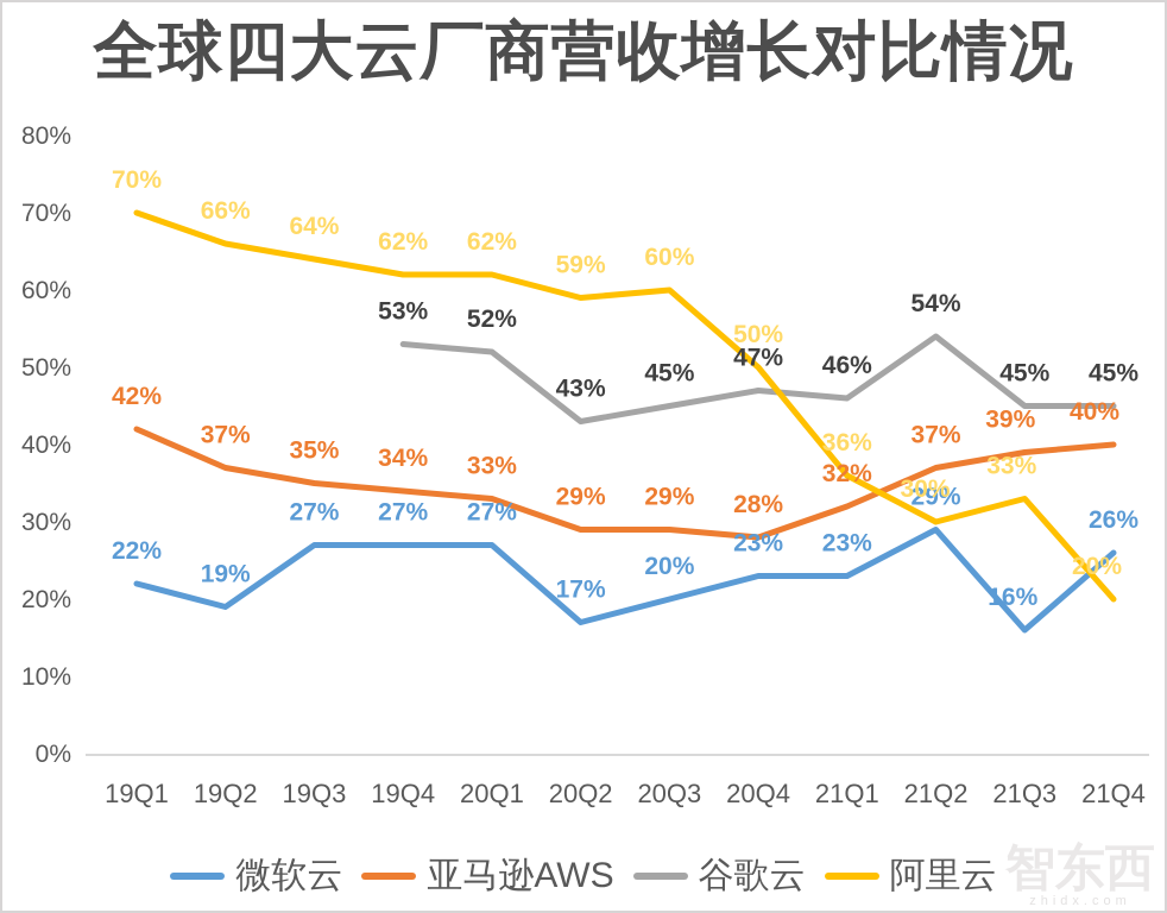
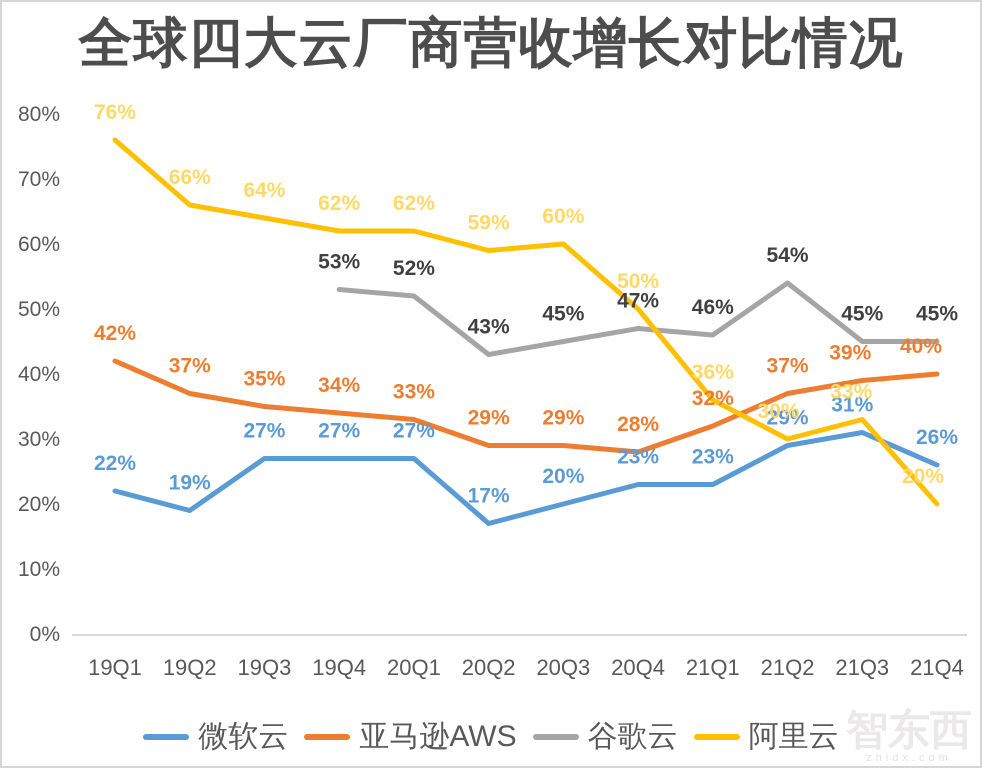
阿里云/19Q1: 70% -> 76%
微软云/21Q3: 16% -> 31%
